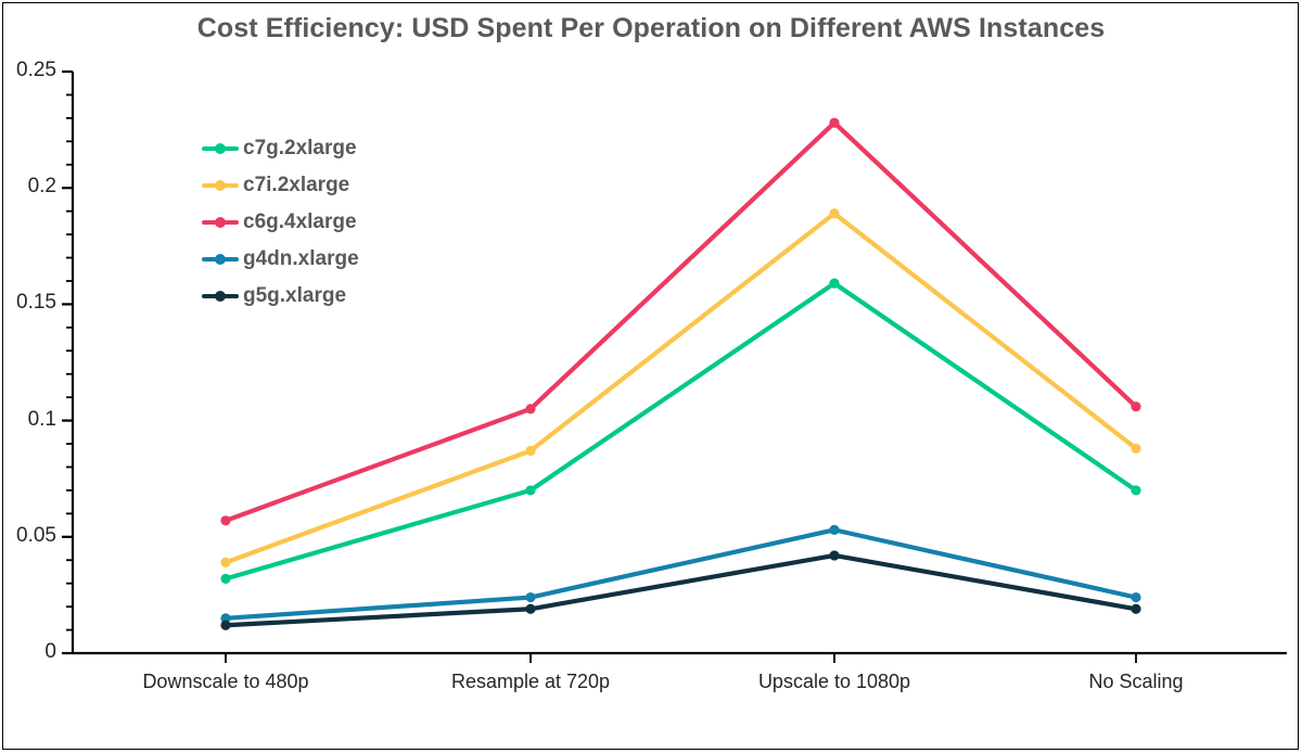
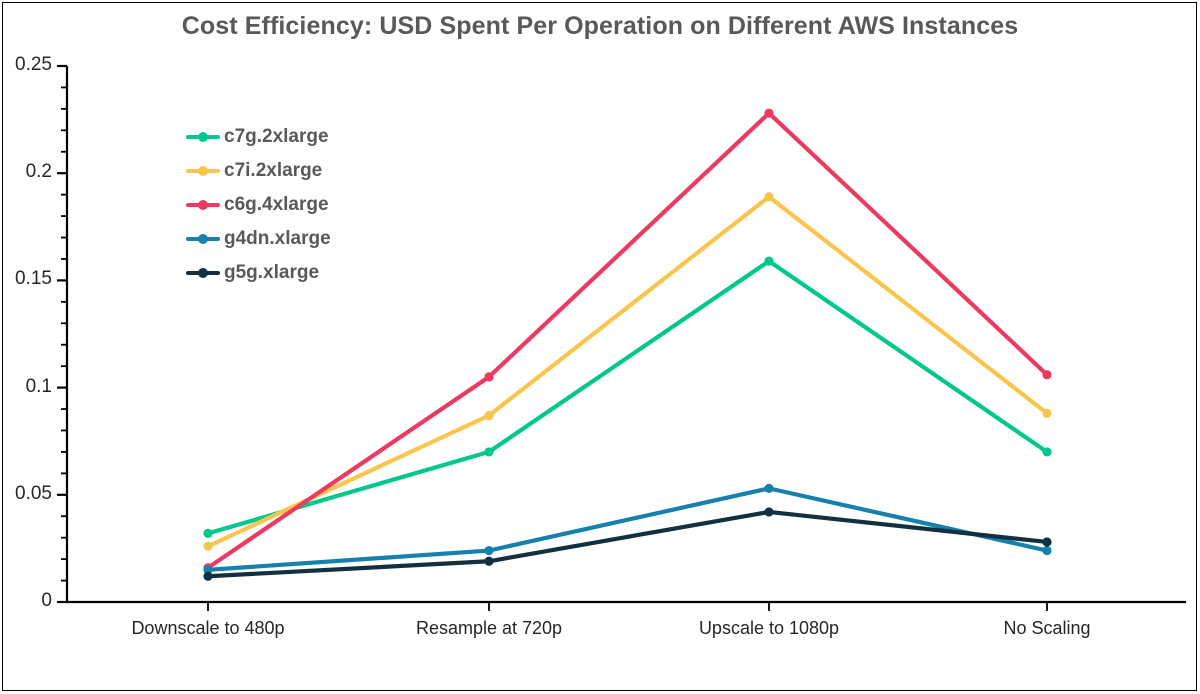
c7i.2xlarge/Downscale to 480p: 0.039 -> 0.026
c6g.4xlarge/Downscale to 480p: 0.057 -> 0.016
g5g.xlarge/No Scaling: 0.019 -> 0.028
